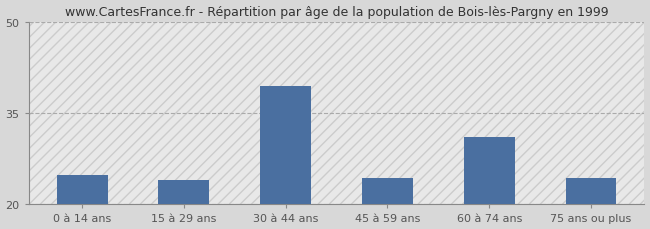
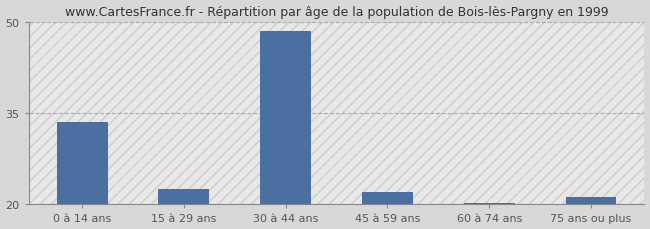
0 à 14 ans: 24.8 -> 33.5
15 à 29 ans: 24.0 -> 22.5
30 à 44 ans: 39.4 -> 48.5
45 à 59 ans: 24.4 -> 22.0
60 à 74 ans: 31.0 -> 20.2
75 ans ou plus: 24.4 -> 21.2
